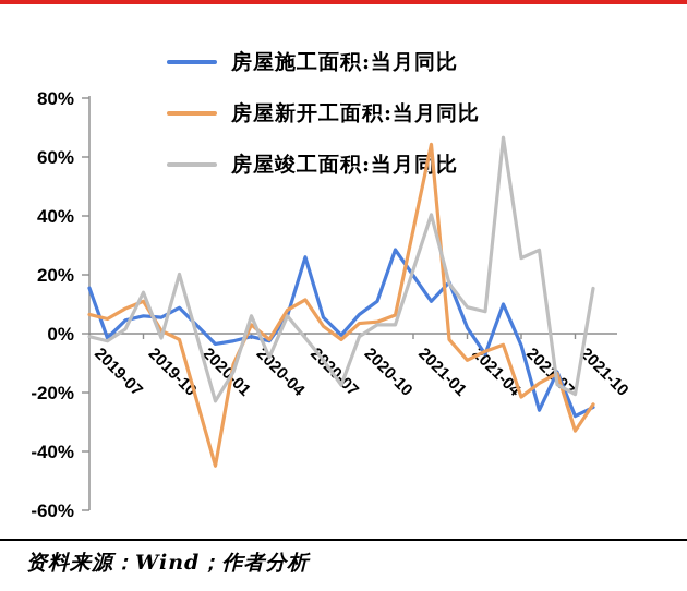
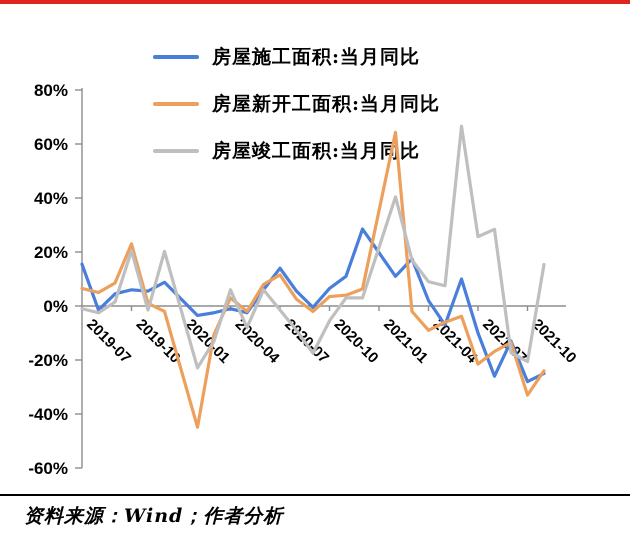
房屋新开工面积:当月同比/2019-10: 11% -> 23%
房屋竣工面积:当月同比/2019-10: 14% -> 20%
房屋施工面积:当月同比/2020-07: 26% -> 14%
房屋竣工面积:当月同比/2020-10: -1% -> -6%
房屋施工面积:当月同比/2021-07: -4% -> -10%
